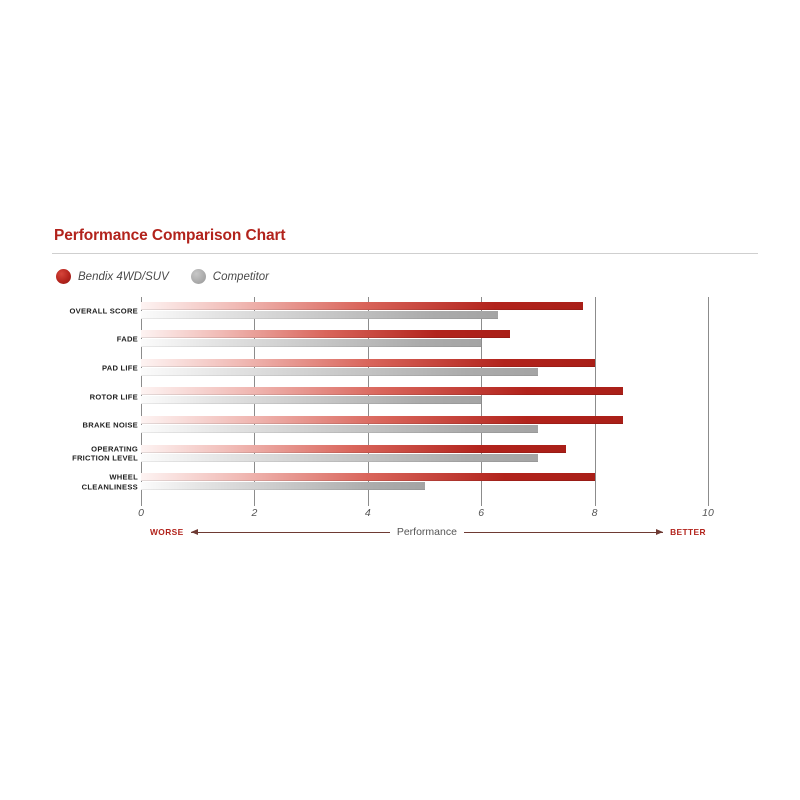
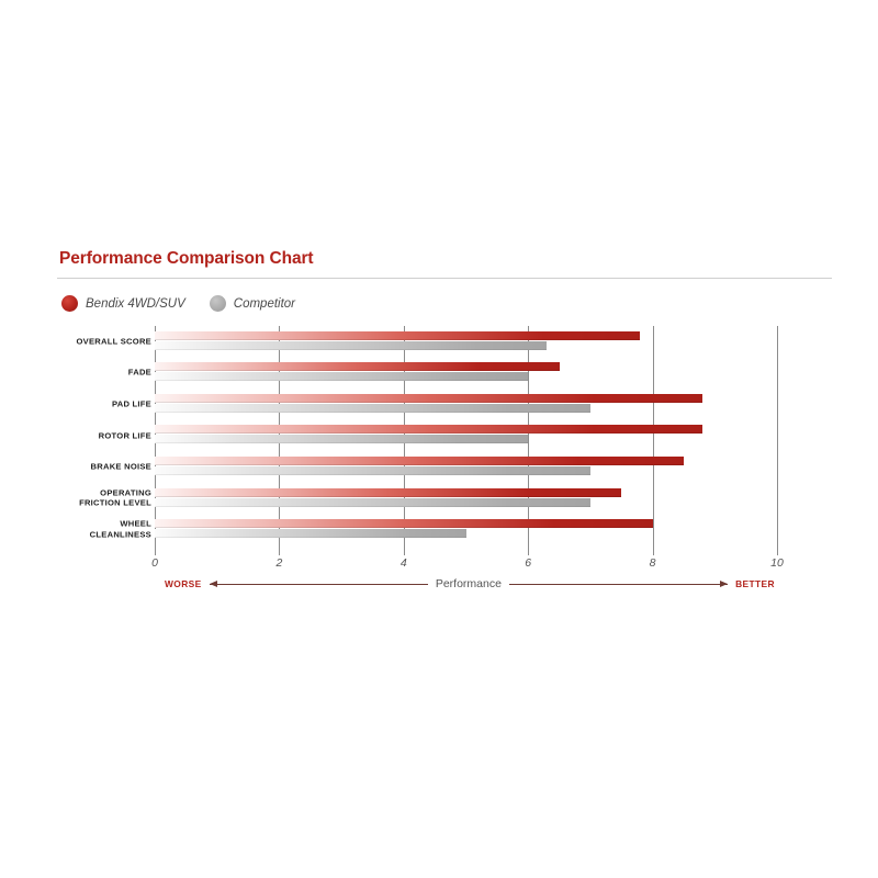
Bendix 4WD/SUV/PAD LIFE: 8.0 -> 8.8
Bendix 4WD/SUV/ROTOR LIFE: 8.5 -> 8.8
